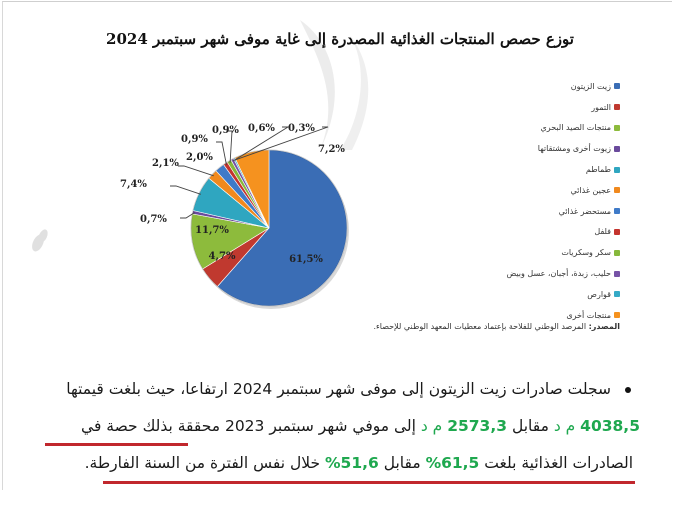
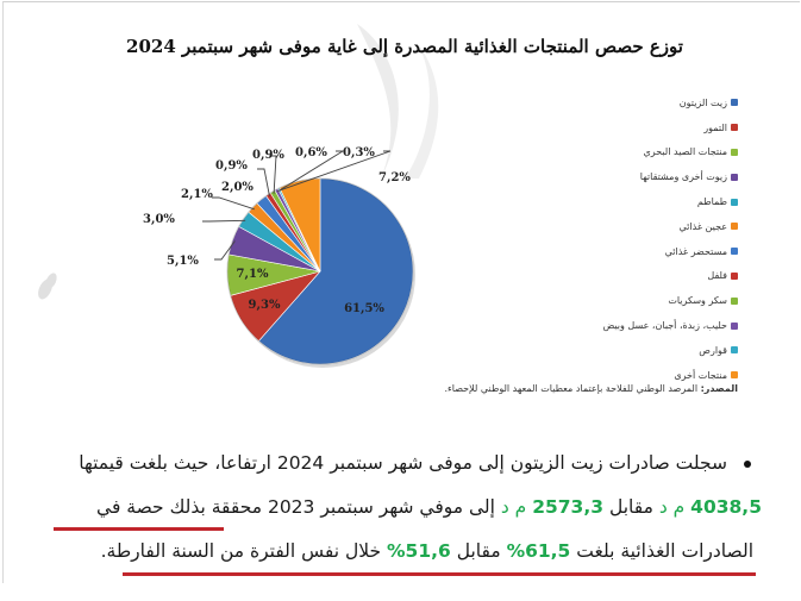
التمور: 4,7% -> 9,3%
منتجات الصيد البحري: 11,7% -> 7,1%
زيوت أخرى ومشتقاتها: 0,7% -> 5,1%
طماطم: 7,4% -> 3,0%
